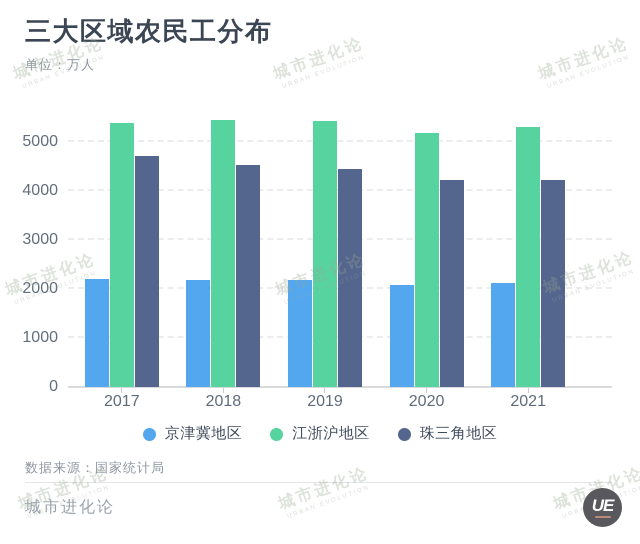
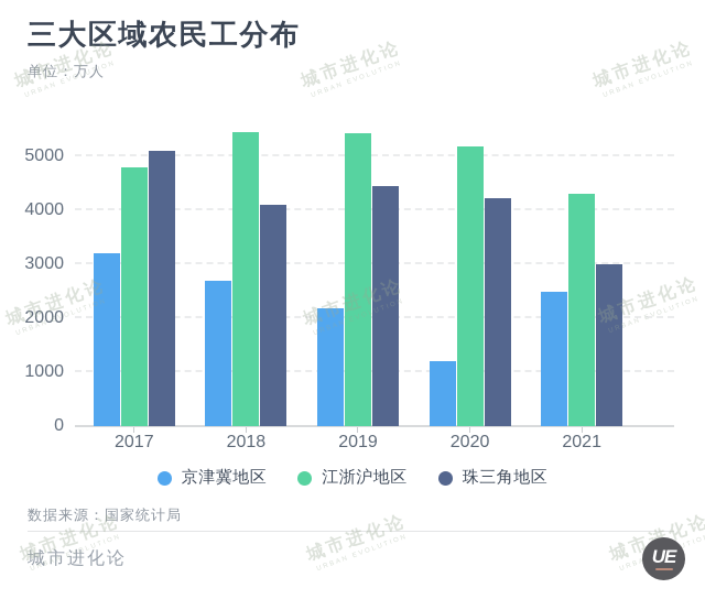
京津冀地区/2017: 2200 -> 3200
江浙沪地区/2017: 5400 -> 4800
珠三角地区/2017: 4700 -> 5100
京津冀地区/2018: 2200 -> 2700
珠三角地区/2018: 4500 -> 4100
京津冀地区/2020: 2100 -> 1200
京津冀地区/2021: 2100 -> 2500
江浙沪地区/2021: 5300 -> 4300
珠三角地区/2021: 4200 -> 3000
